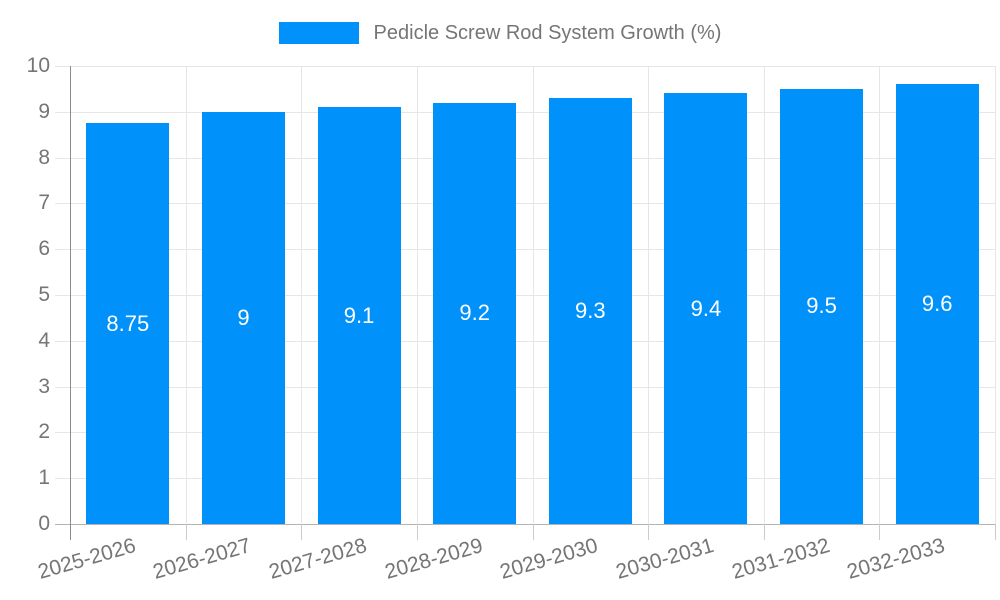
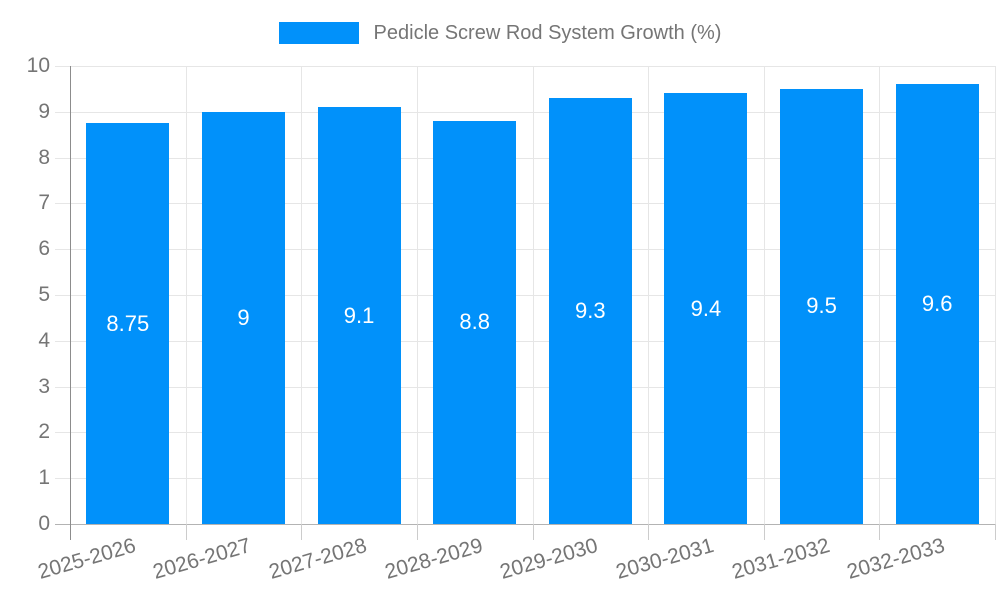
2028-2029: 9.2 -> 8.8
